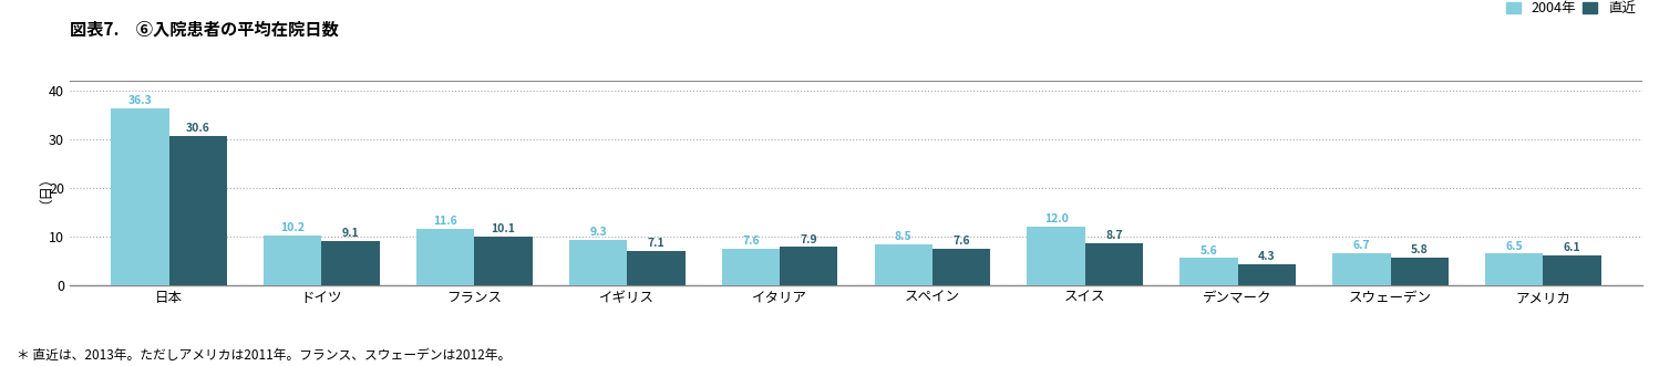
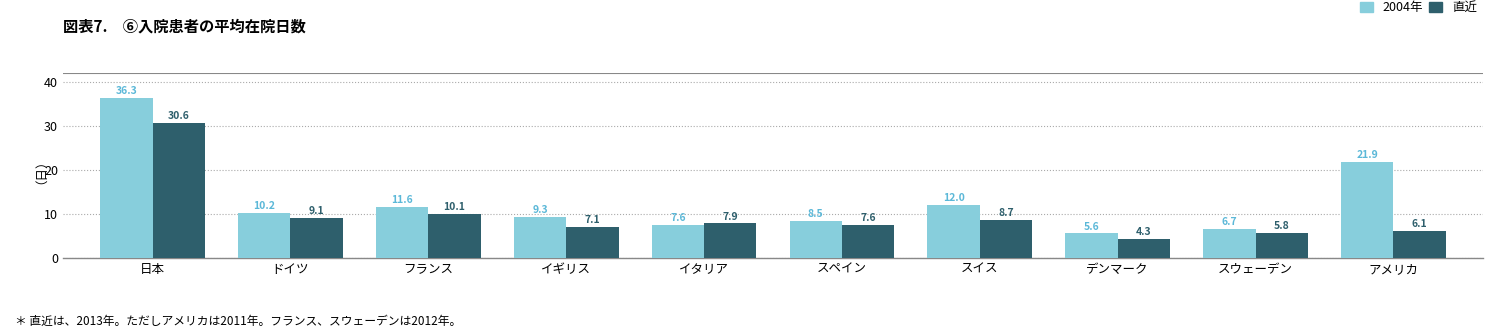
2004年/アメリカ: 6.5 -> 21.9
